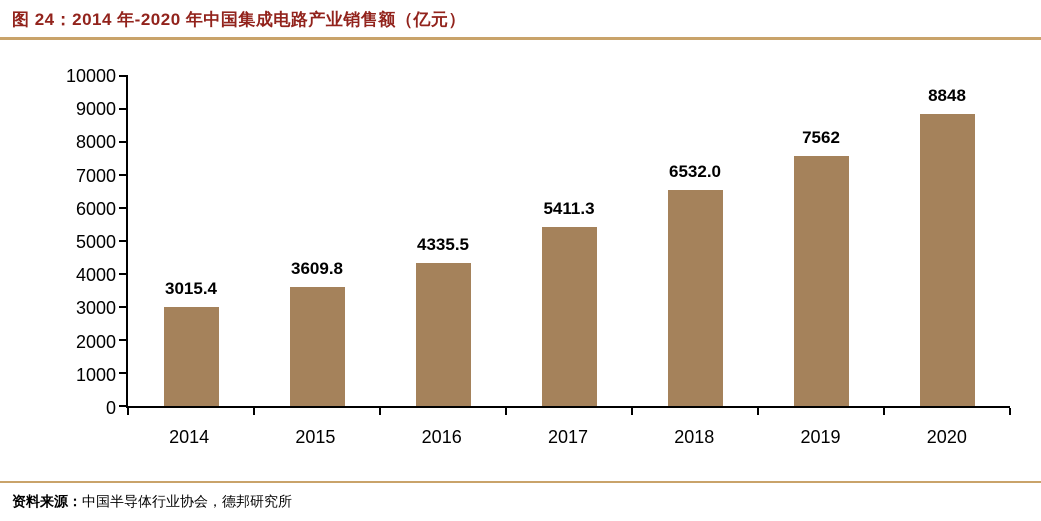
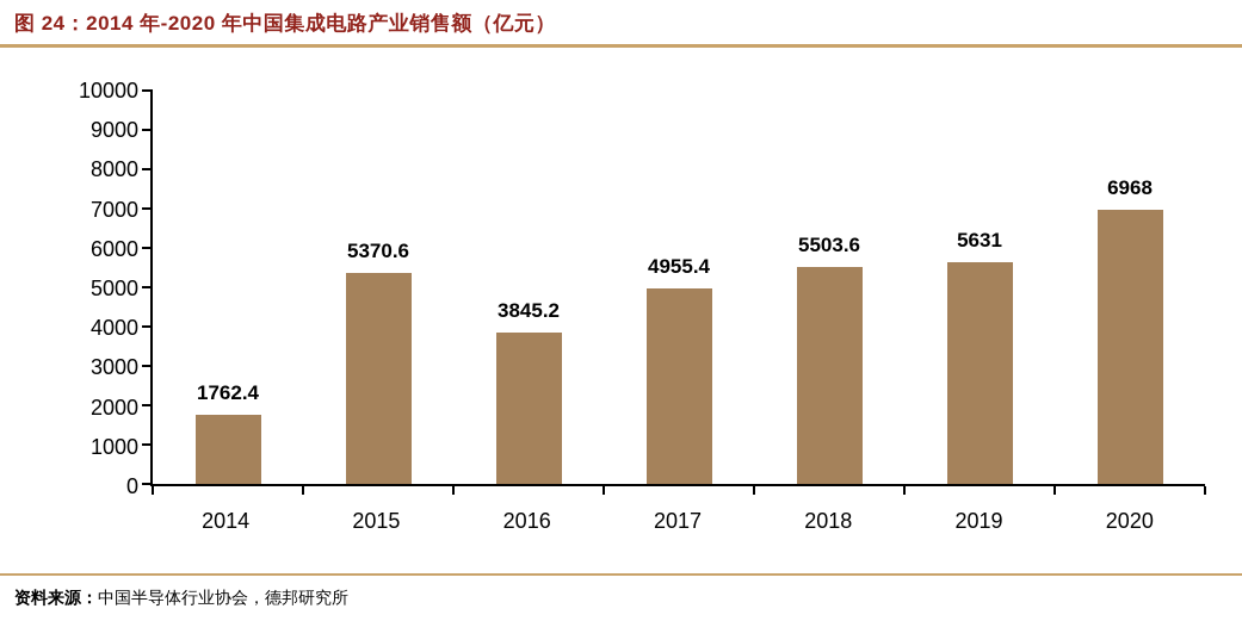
2014: 3015.4 -> 1762.4
2015: 3609.8 -> 5370.6
2016: 4335.5 -> 3845.2
2017: 5411.3 -> 4955.4
2018: 6532.0 -> 5503.6
2019: 7562 -> 5631
2020: 8848 -> 6968
